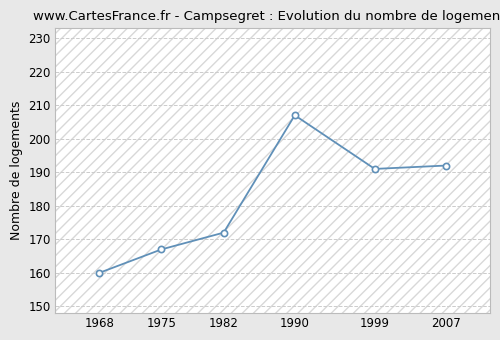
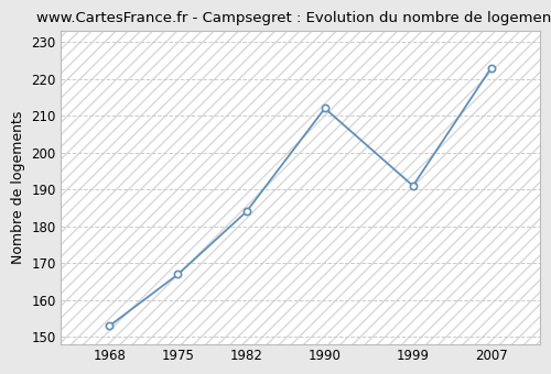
1968: 160 -> 153
1982: 172 -> 184
1990: 207 -> 212
2007: 192 -> 223
